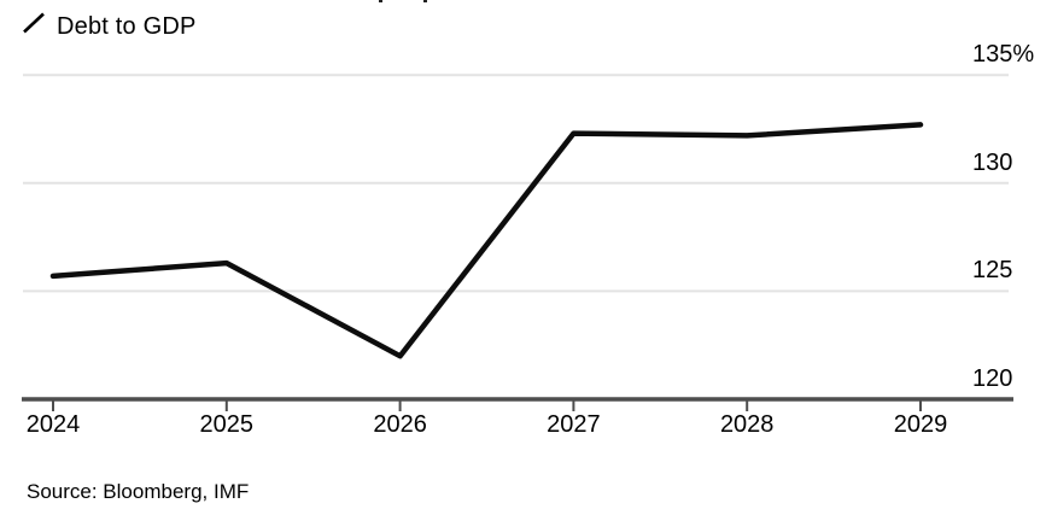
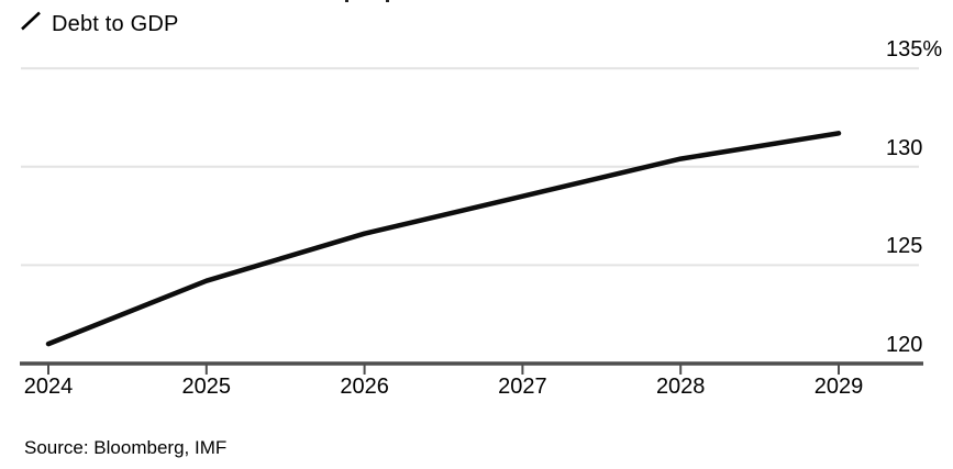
2024: 125.7% -> 121.0%
2025: 126.3% -> 124.2%
2026: 122.0% -> 126.6%
2027: 132.3% -> 128.5%
2028: 132.2% -> 130.4%
2029: 132.7% -> 131.7%
